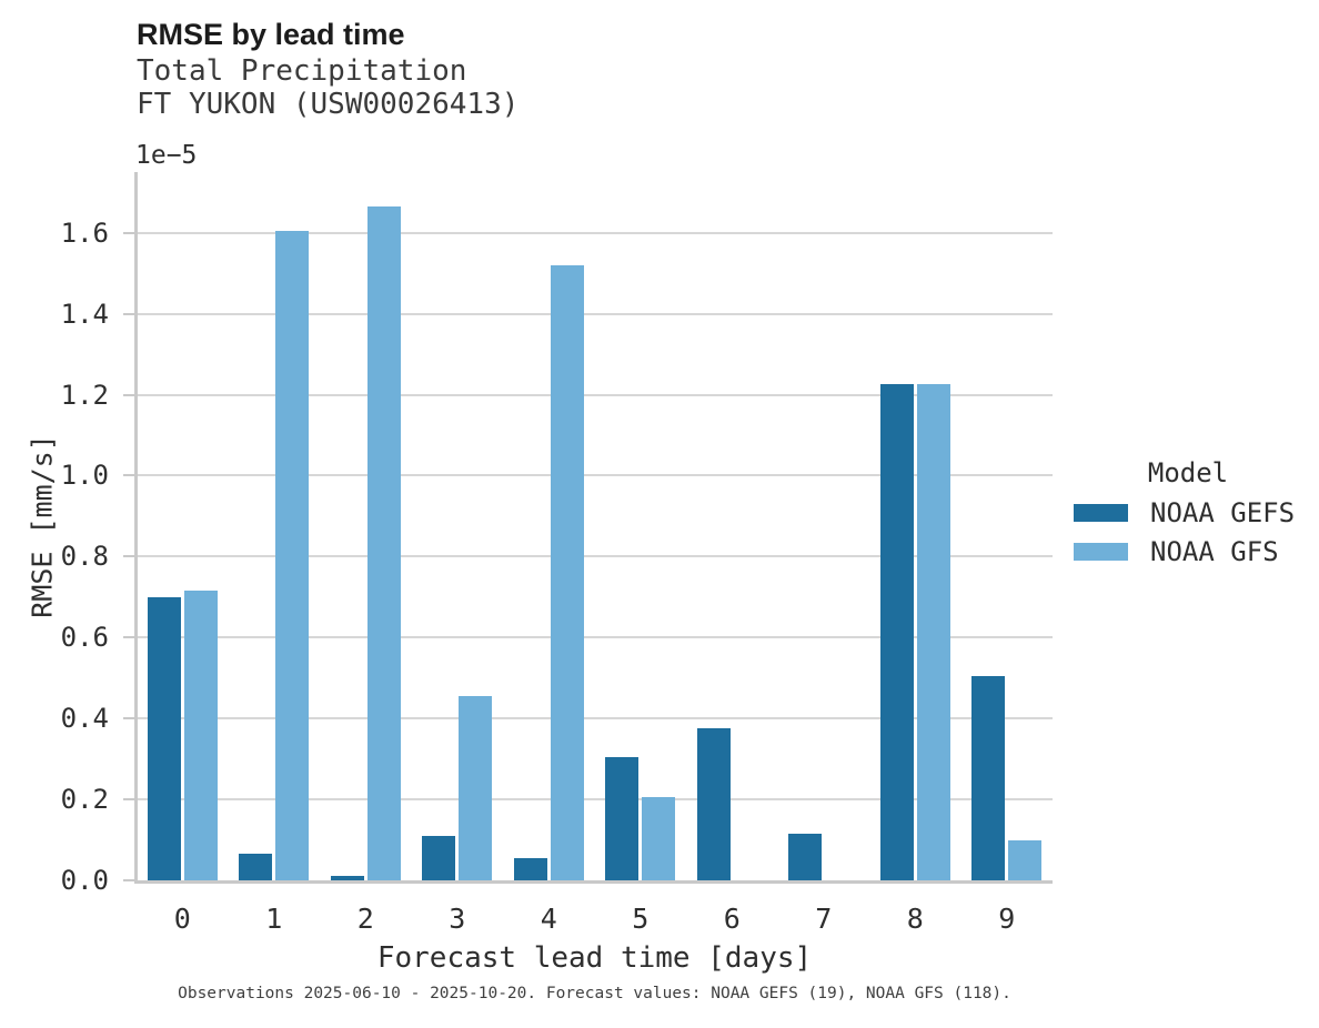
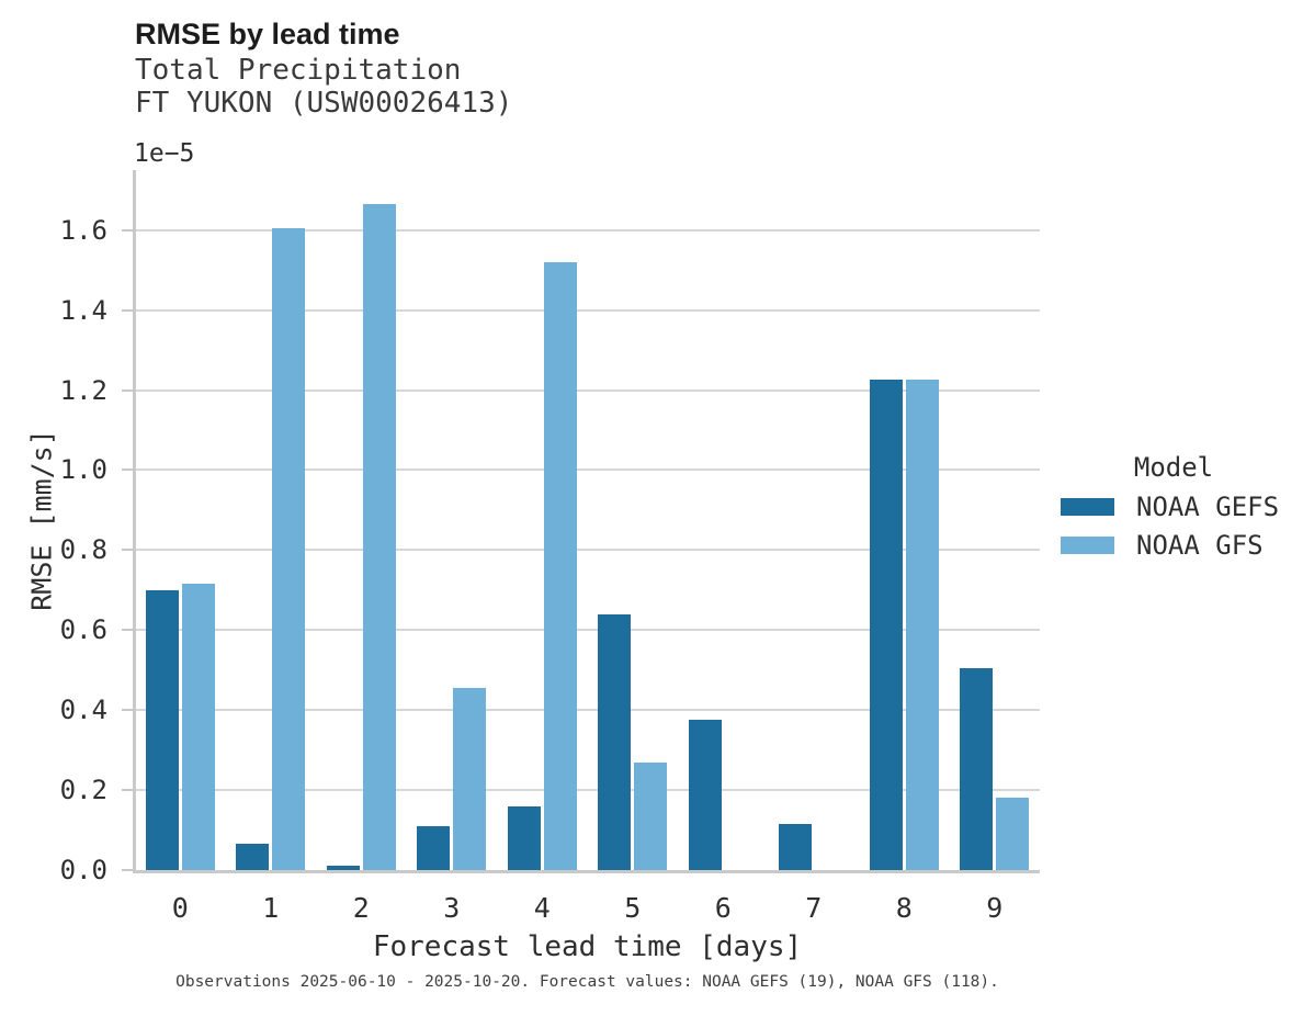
NOAA GEFS/4: 0.06 -> 0.16
NOAA GEFS/5: 0.30 -> 0.64
NOAA GFS/5: 0.20 -> 0.27
NOAA GFS/9: 0.10 -> 0.18
